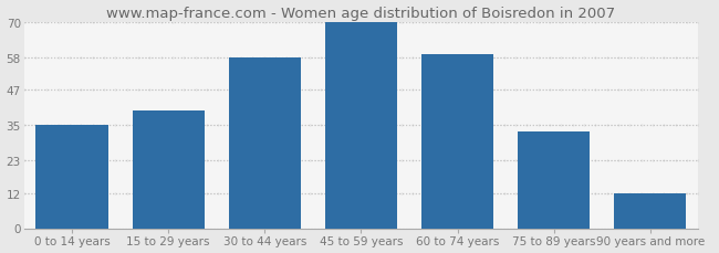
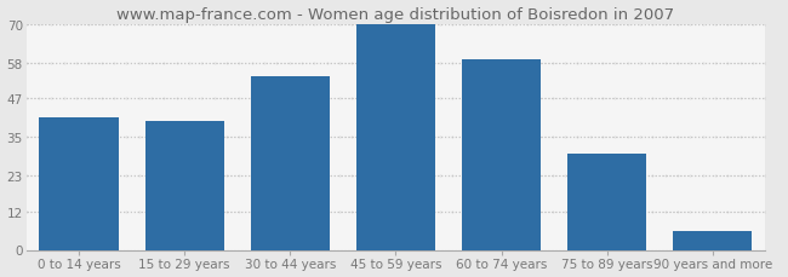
0 to 14 years: 35 -> 41
30 to 44 years: 58 -> 54
75 to 89 years: 33 -> 30
90 years and more: 12 -> 6
